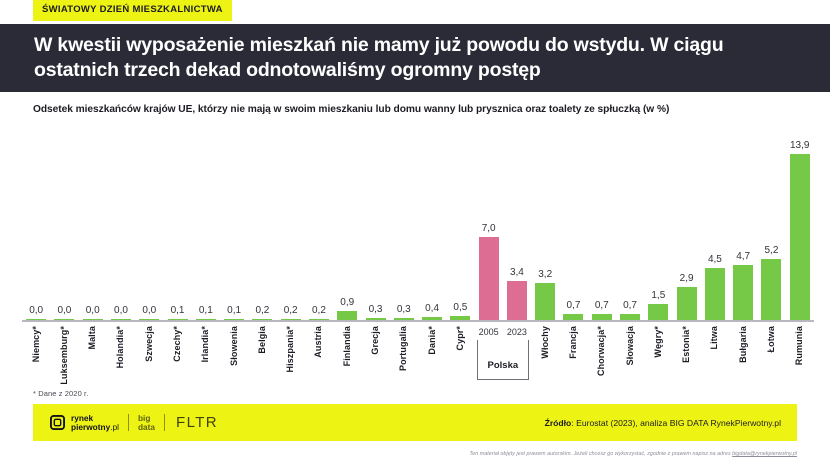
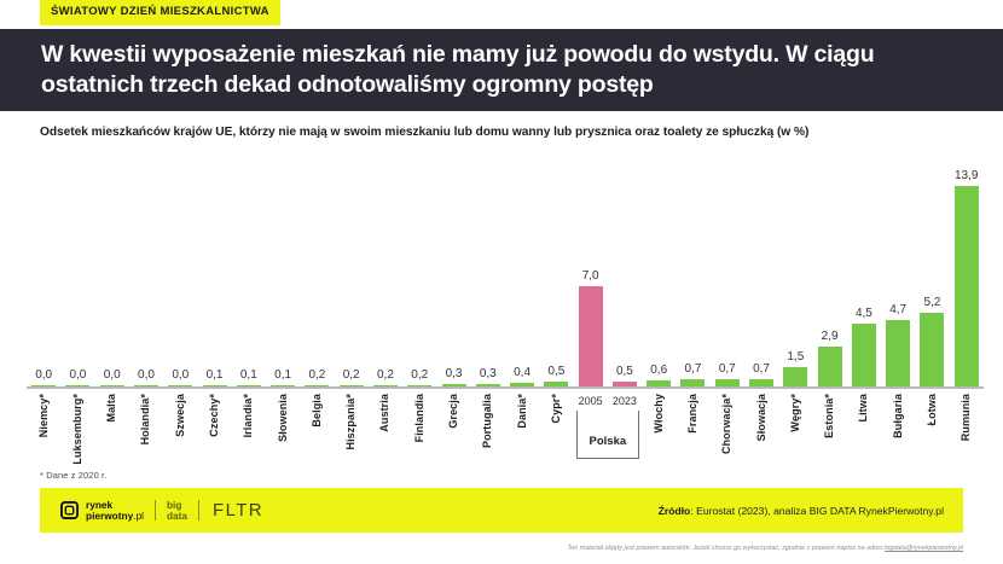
Finlandia: 0,9 -> 0,2
2023: 3,4 -> 0,5
Włochy: 3,2 -> 0,6
